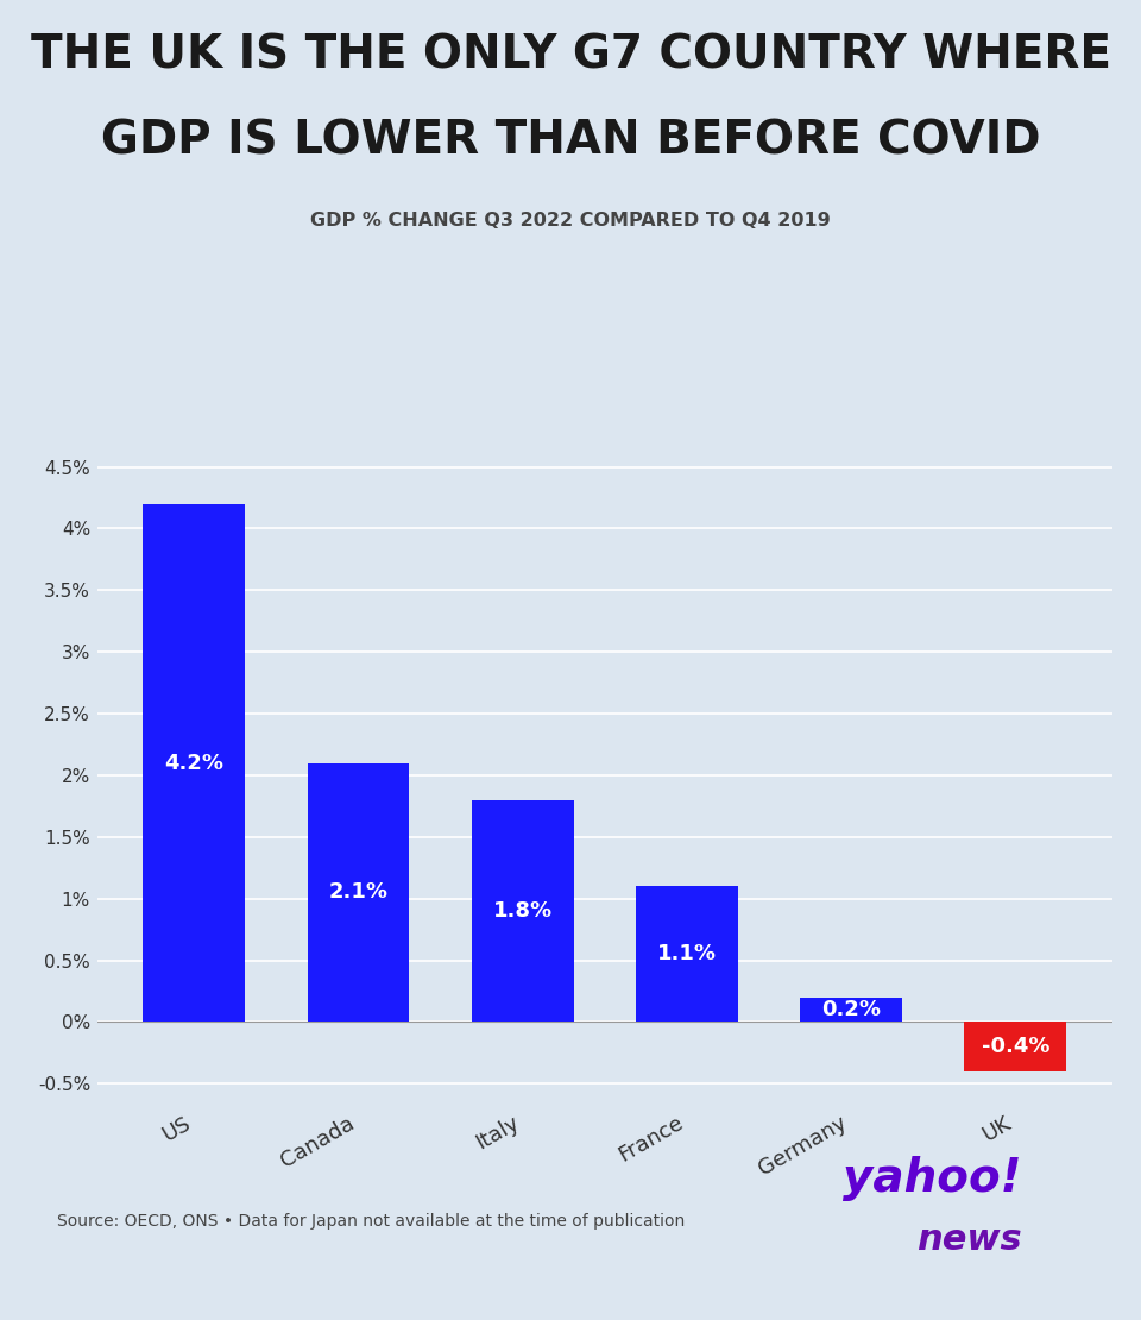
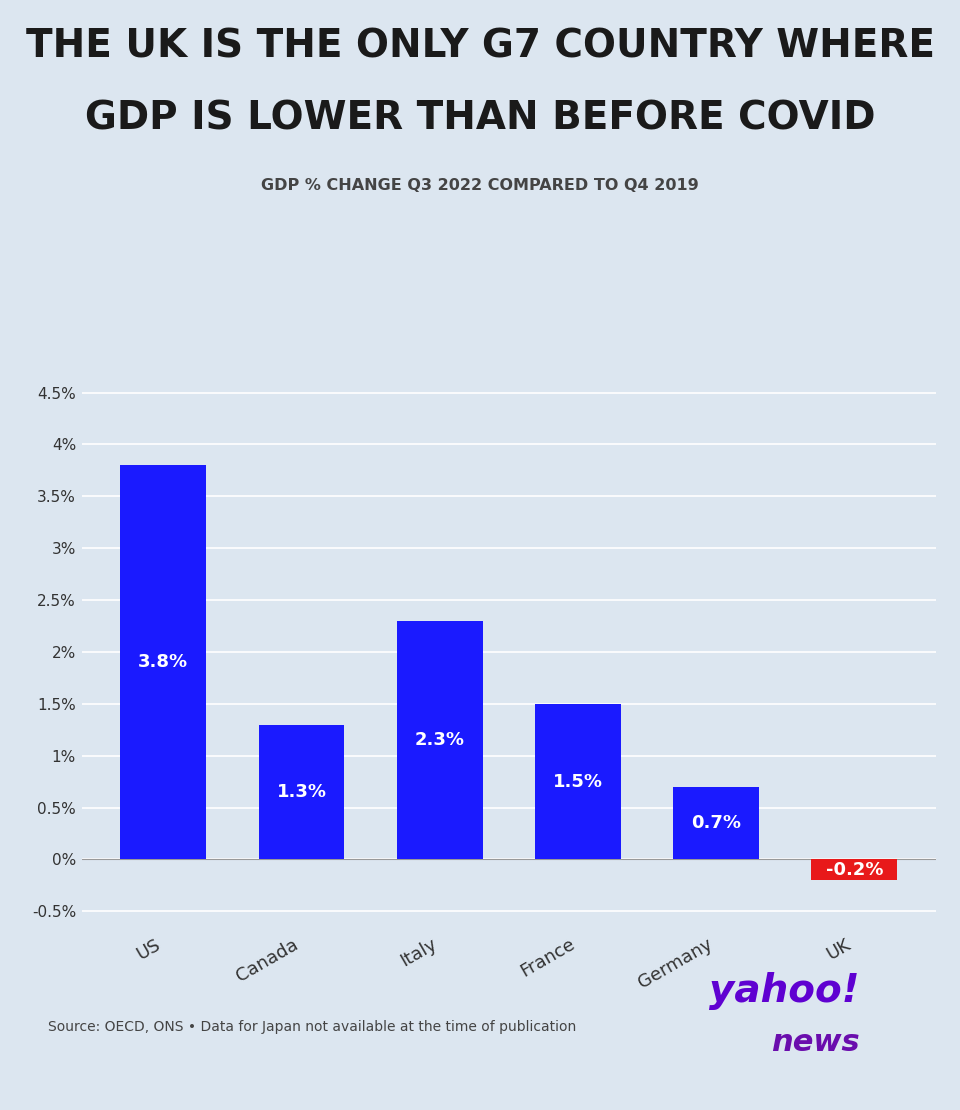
US: 4.2% -> 3.8%
Canada: 2.1% -> 1.3%
Italy: 1.8% -> 2.3%
France: 1.1% -> 1.5%
Germany: 0.2% -> 0.7%
UK: -0.4% -> -0.2%
